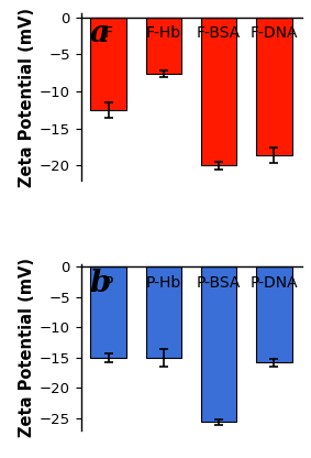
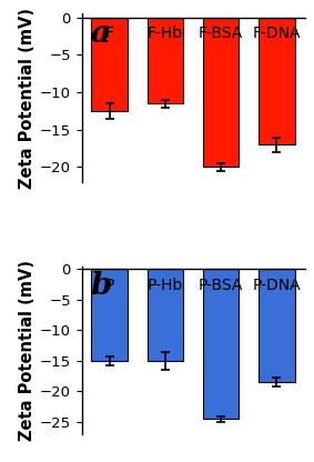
F-Hb: -7.6 -> -11.5
F-DNA: -18.6 -> -17.0
P-BSA: -25.6 -> -24.5
P-DNA: -15.8 -> -18.5
